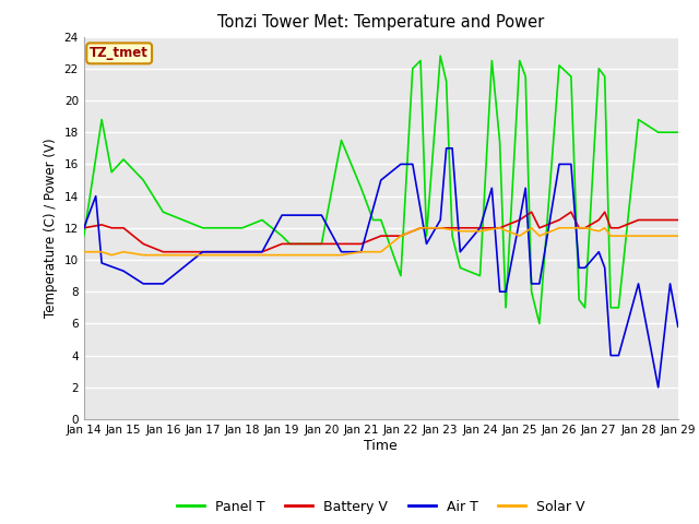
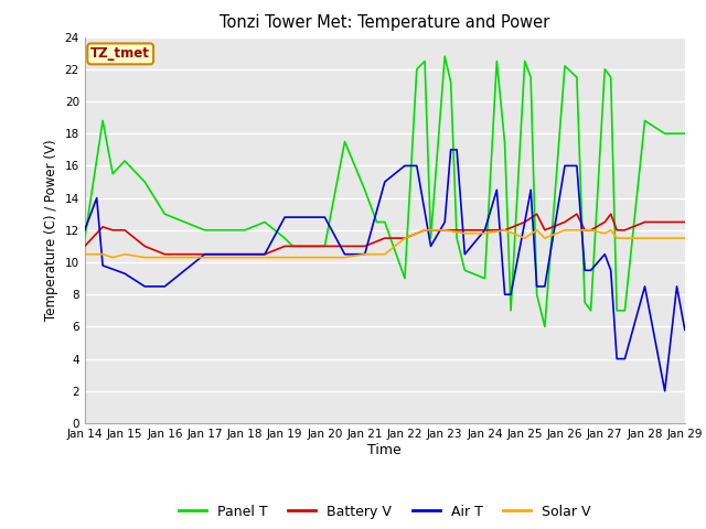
Battery V/Jan 14: 12.0 -> 11.0
